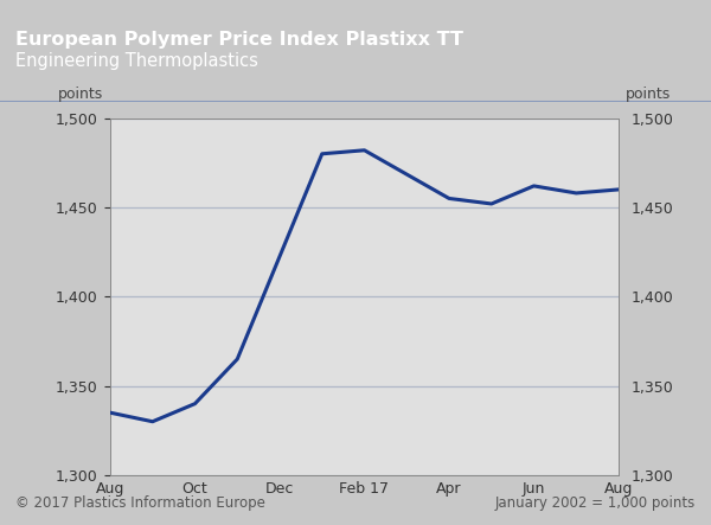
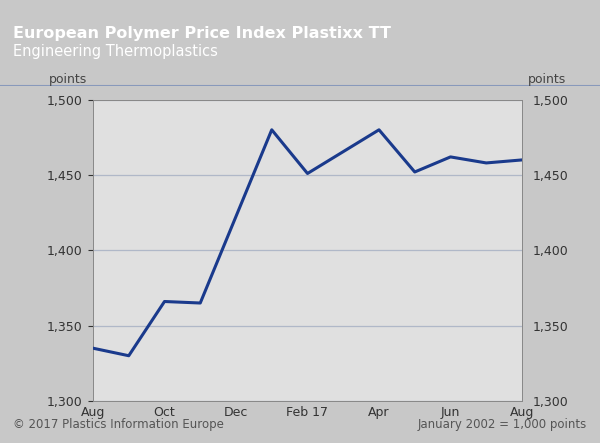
Oct: 1,340 -> 1,366
Feb 17: 1,482 -> 1,451
Apr: 1,455 -> 1,480
